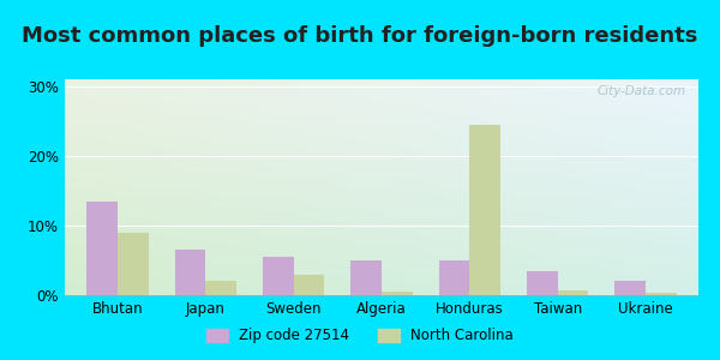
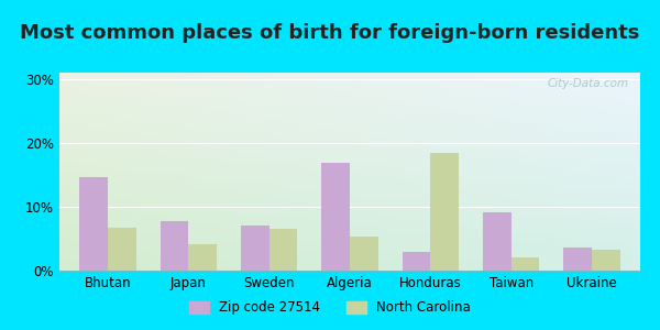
Zip code 27514/Bhutan: 13.5% -> 14.6%
North Carolina/Bhutan: 9.0% -> 6.8%
Zip code 27514/Japan: 6.5% -> 7.8%
North Carolina/Japan: 2.0% -> 4.2%
Zip code 27514/Sweden: 5.5% -> 7.0%
North Carolina/Sweden: 3.0% -> 6.6%
Zip code 27514/Algeria: 5.0% -> 16.8%
North Carolina/Algeria: 0.5% -> 5.4%
Zip code 27514/Honduras: 5.0% -> 3.0%
North Carolina/Honduras: 24.5% -> 18.4%
Zip code 27514/Taiwan: 3.5% -> 9.2%
North Carolina/Taiwan: 0.7% -> 2.0%
Zip code 27514/Ukraine: 2.0% -> 3.6%
North Carolina/Ukraine: 0.3% -> 3.2%
